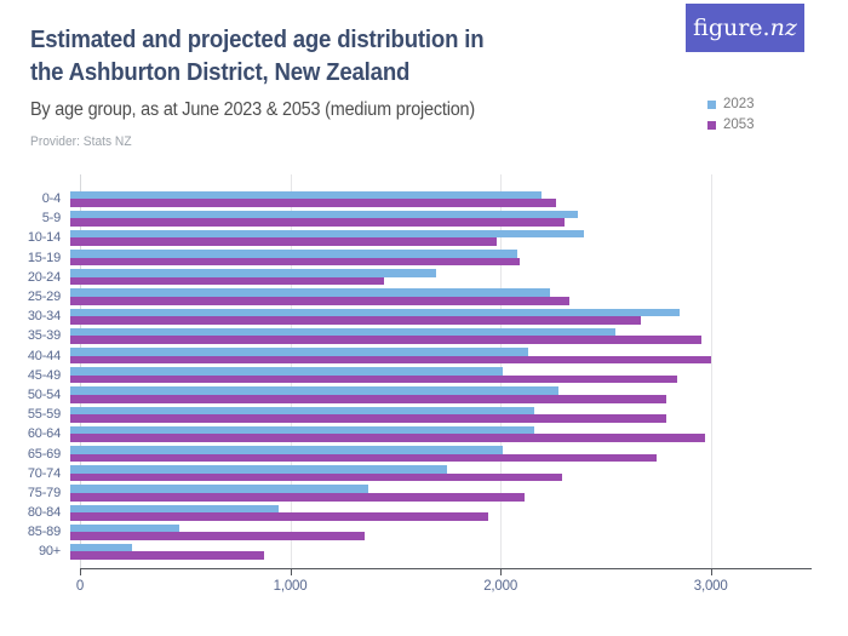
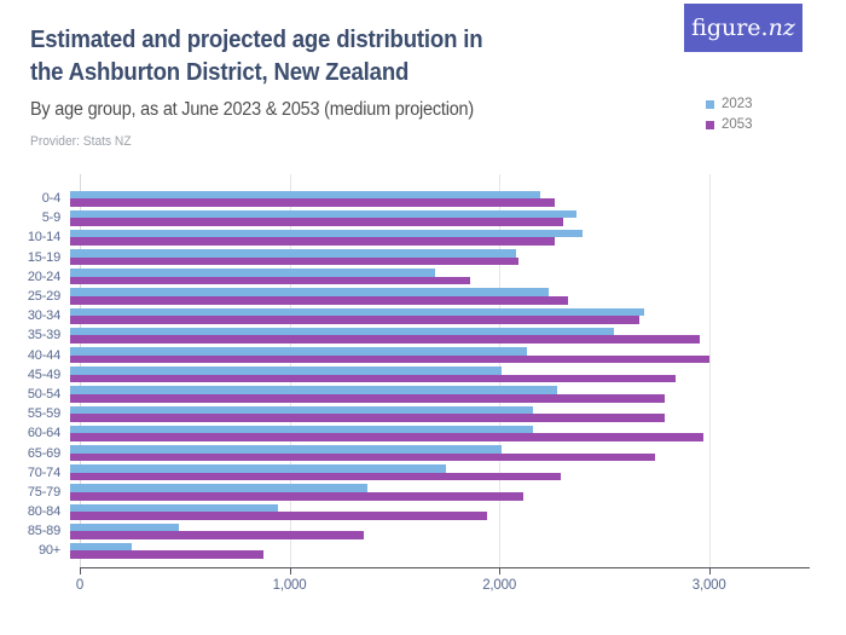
2053/10-14: 2000 -> 2280
2053/20-24: 1470 -> 1880
2023/30-34: 2860 -> 2700
